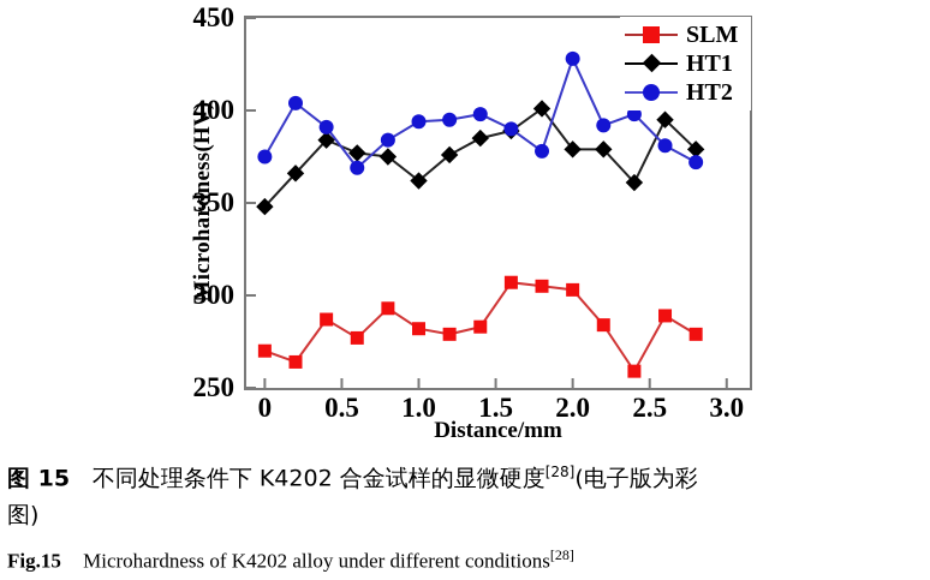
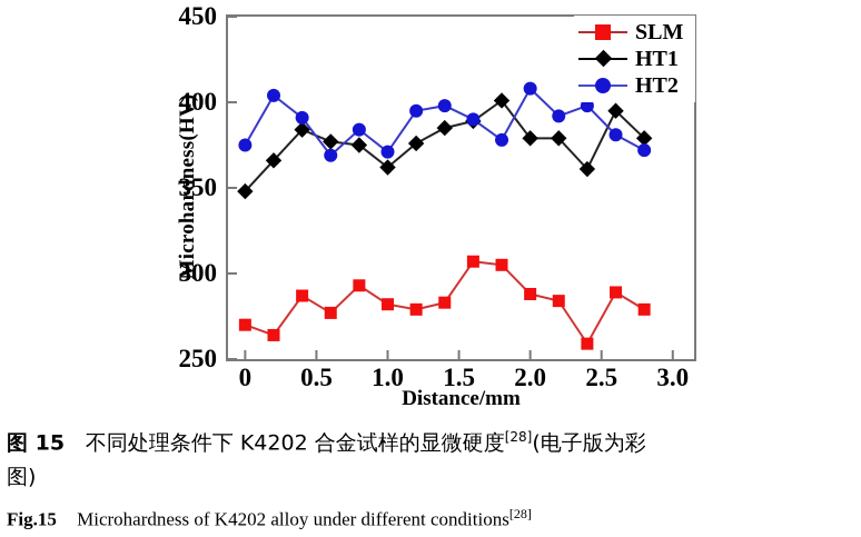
HT2/1.0: 394 -> 371
SLM/2.0: 303 -> 288
HT2/2.0: 428 -> 408
